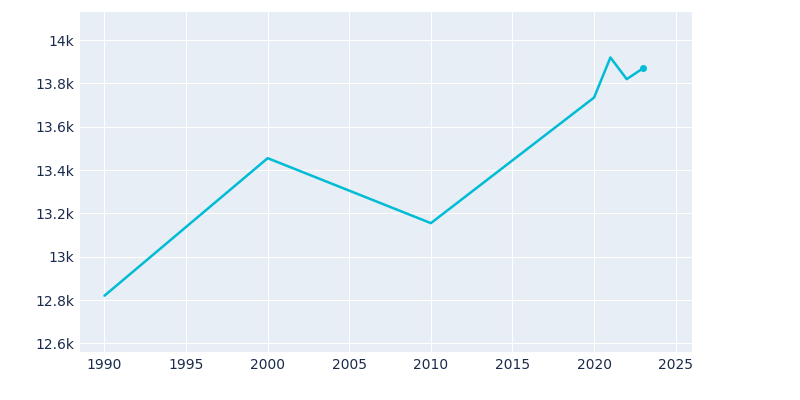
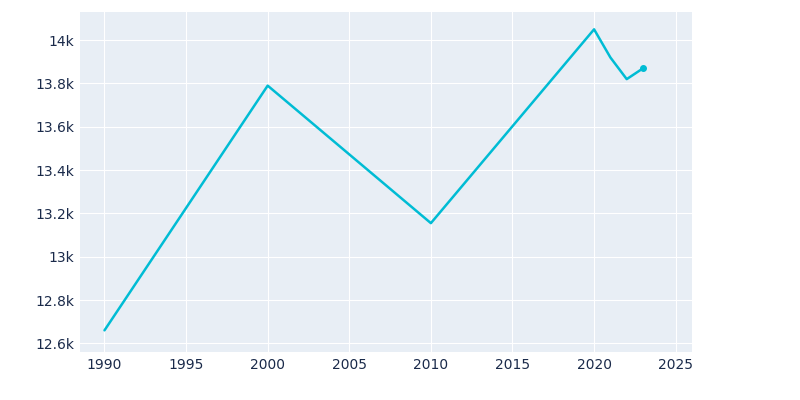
1990: 12.820k -> 12.660k
2000: 13.455k -> 13.790k
2020: 13.735k -> 14.050k
